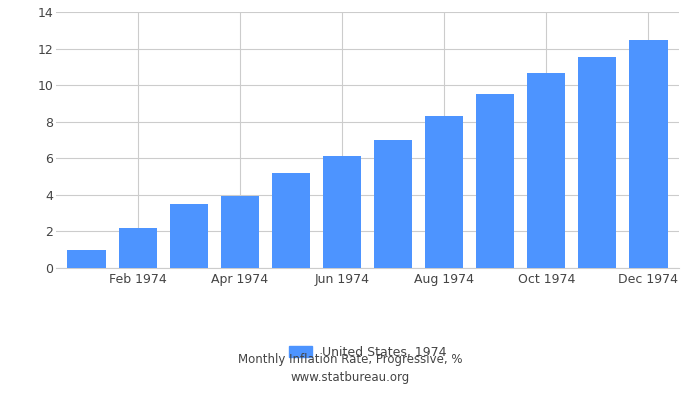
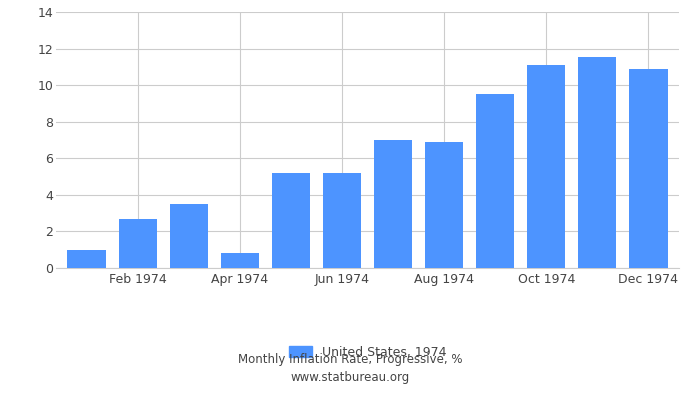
Feb 1974: 2.2 -> 2.7
Apr 1974: 4.0 -> 0.8
Jun 1974: 6.1 -> 5.2
Aug 1974: 8.3 -> 6.9
Oct 1974: 10.7 -> 11.1
Dec 1974: 12.4 -> 10.9
